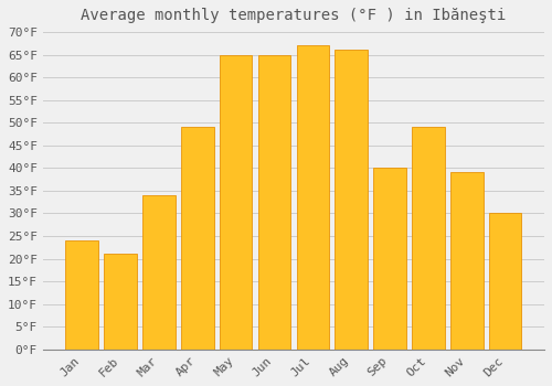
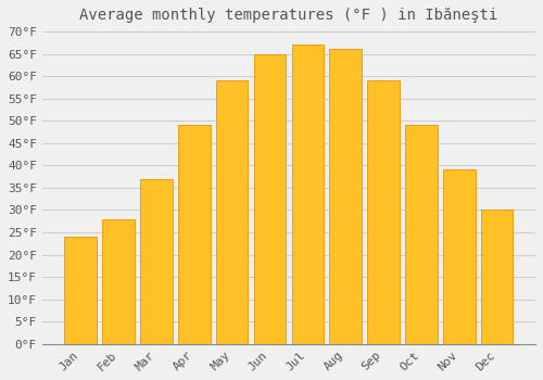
Feb: 21°F -> 28°F
Mar: 34°F -> 37°F
May: 65°F -> 59°F
Sep: 40°F -> 59°F
